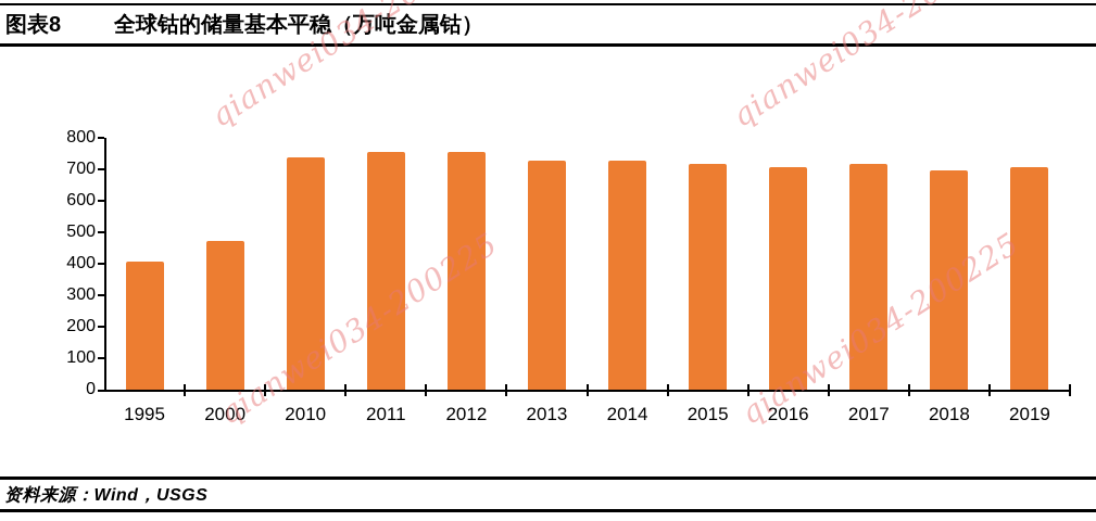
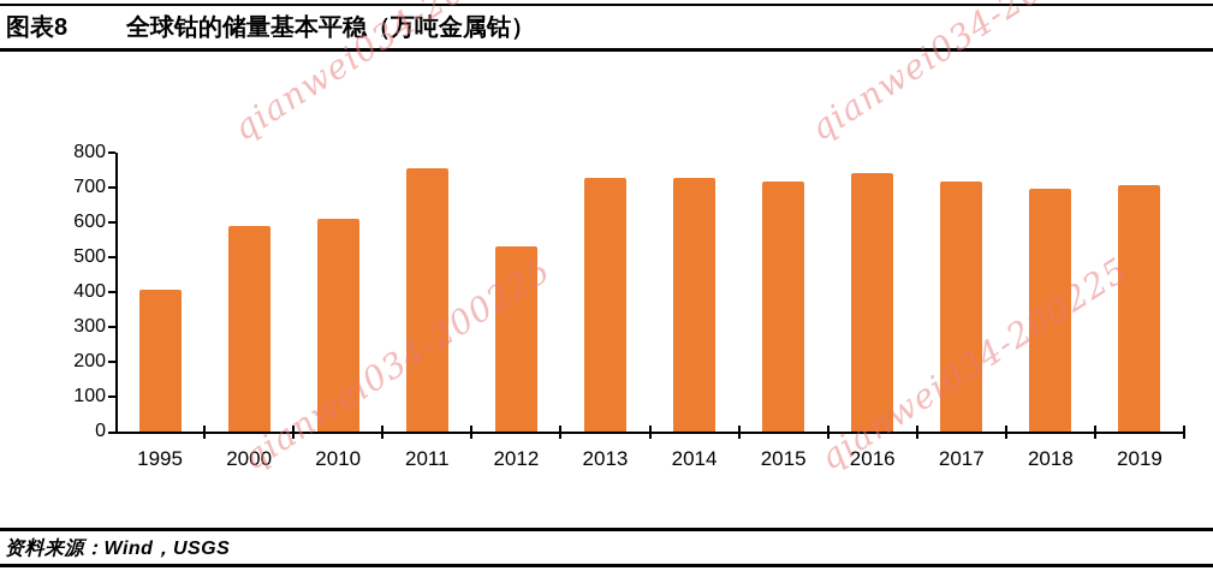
2000: 470 -> 590
2010: 740 -> 610
2012: 760 -> 530
2016: 700 -> 740
